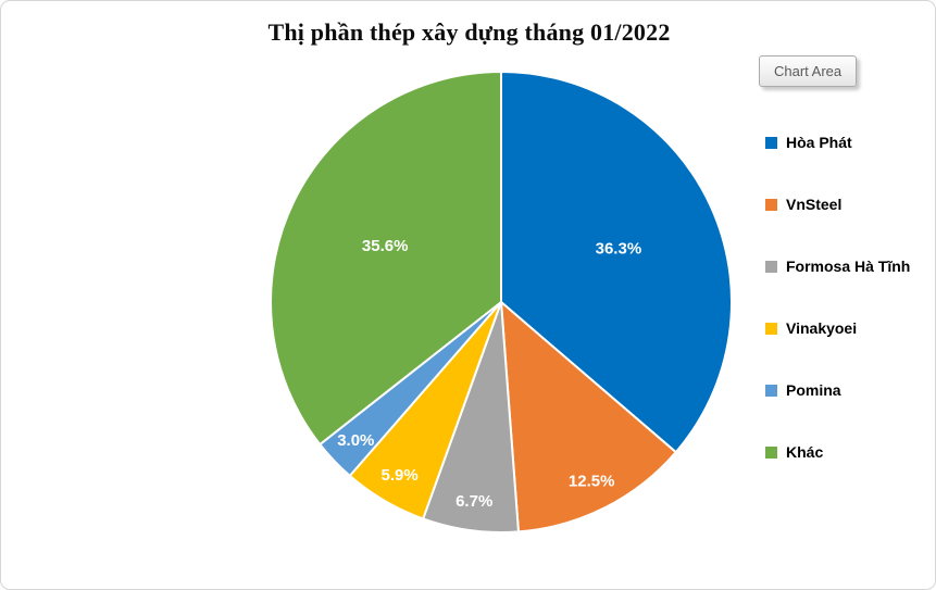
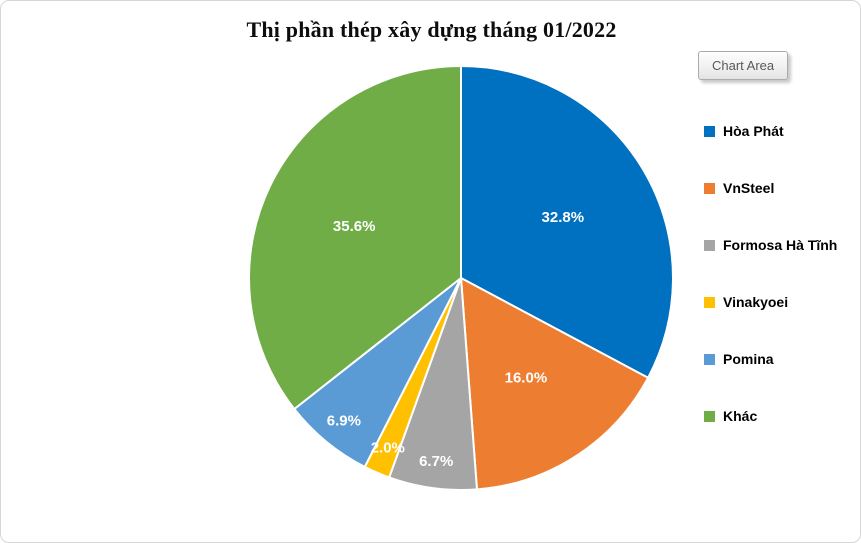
Hòa Phát: 36.3% -> 32.8%
VnSteel: 12.5% -> 16.0%
Vinakyoei: 5.9% -> 2.0%
Pomina: 3.0% -> 6.9%
